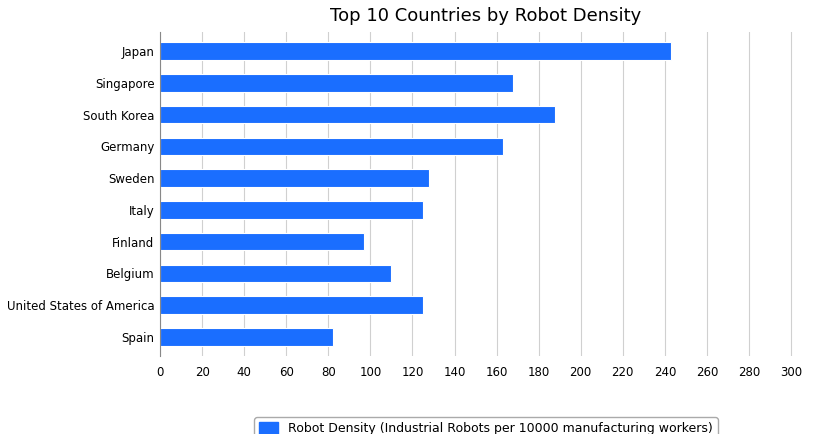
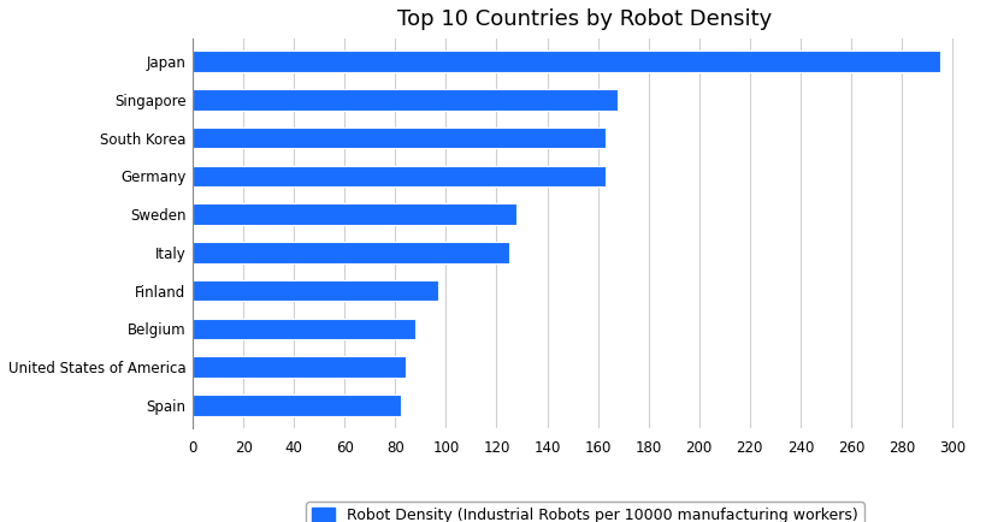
Japan: 243 -> 295
South Korea: 188 -> 163
Belgium: 110 -> 88
United States of America: 125 -> 84
